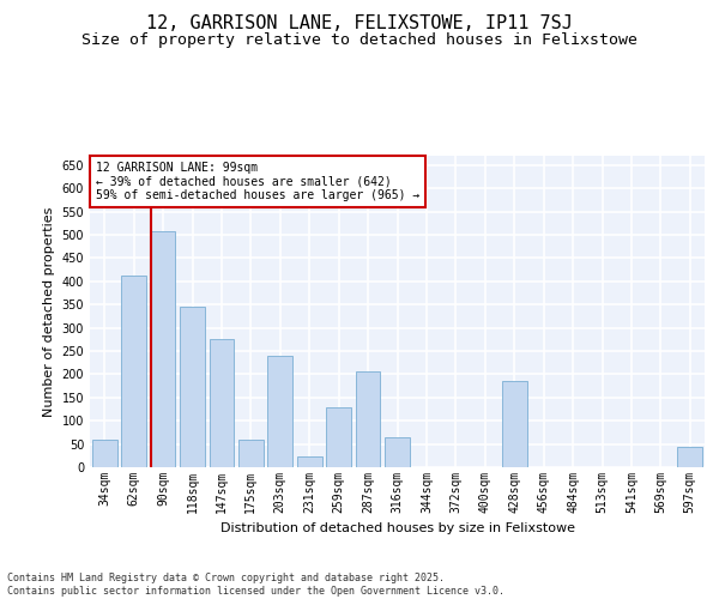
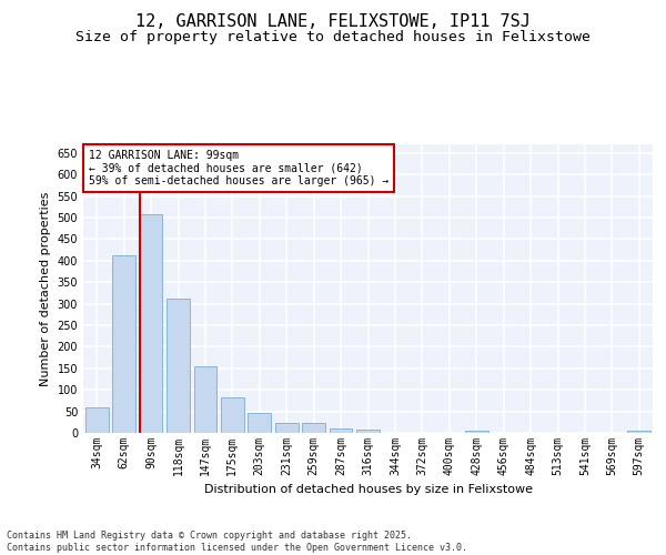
118sqm: 345 -> 312
147sqm: 275 -> 155
175sqm: 60 -> 82
203sqm: 240 -> 46
259sqm: 130 -> 24
287sqm: 205 -> 11
316sqm: 65 -> 7
428sqm: 185 -> 4
597sqm: 45 -> 5
